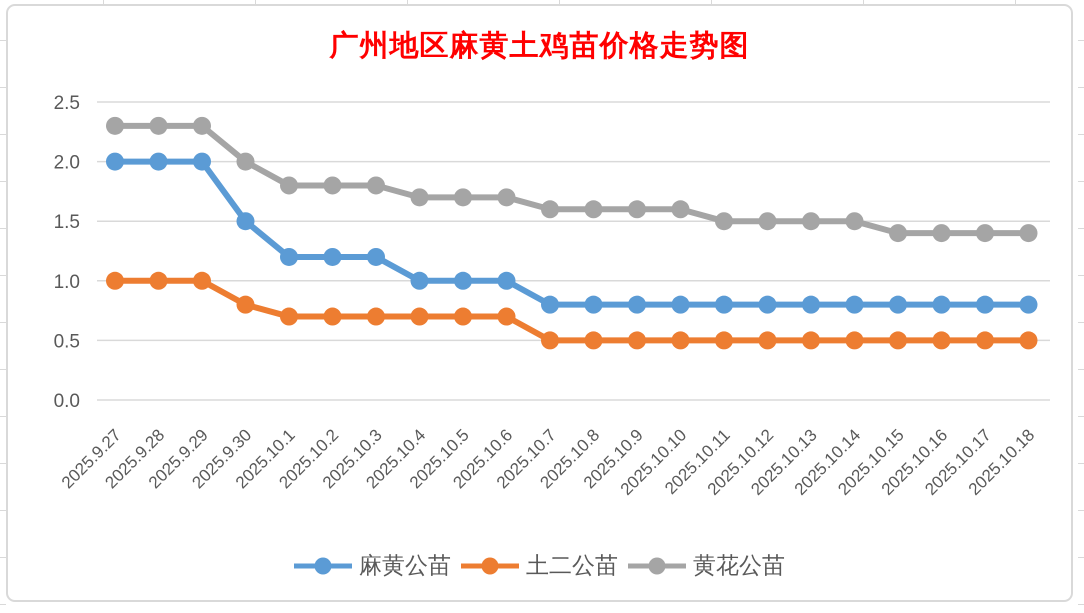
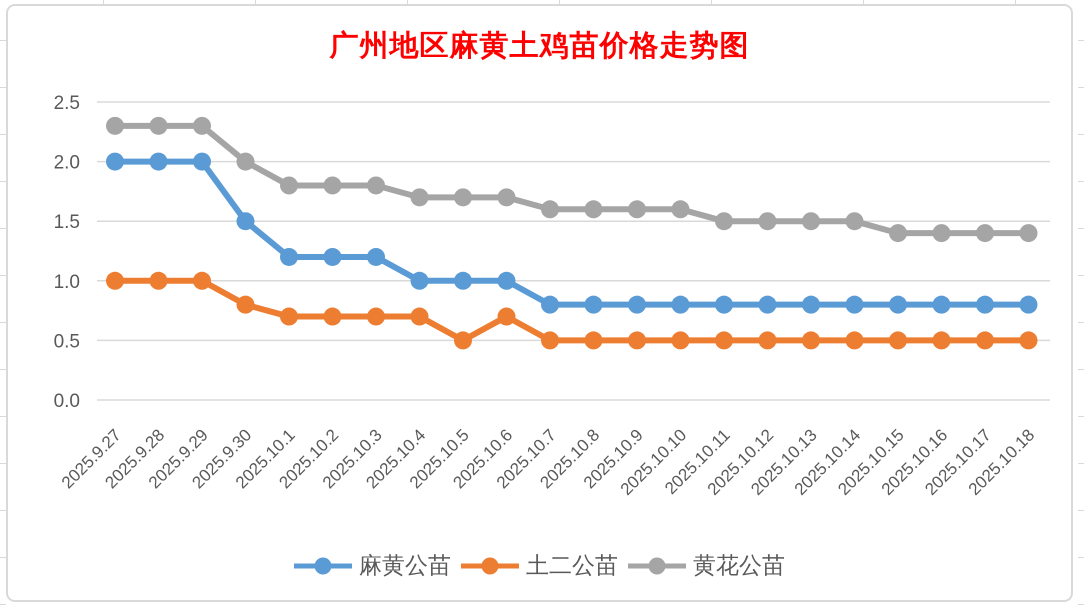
土二公苗/2025.10.5: 0.7 -> 0.5
